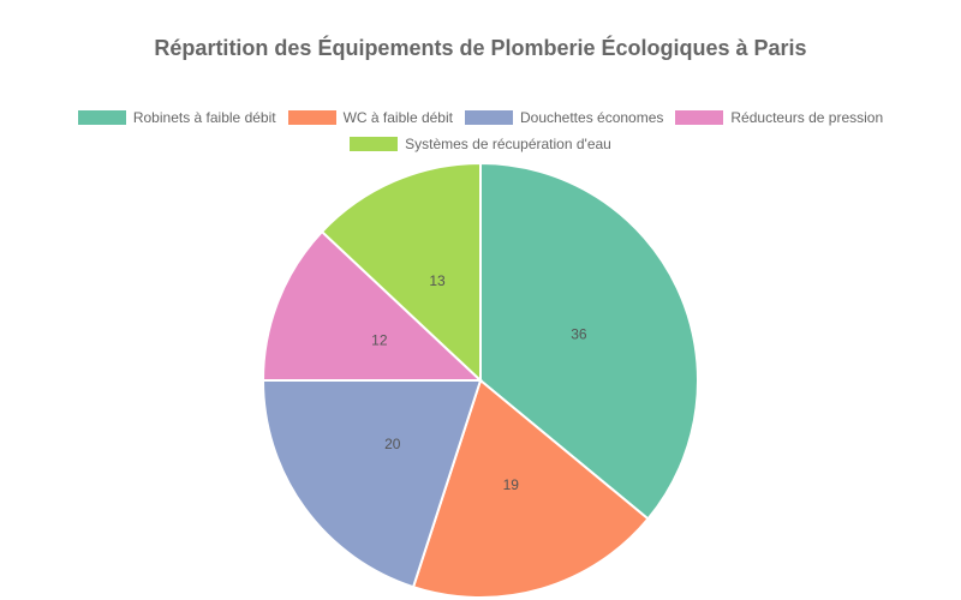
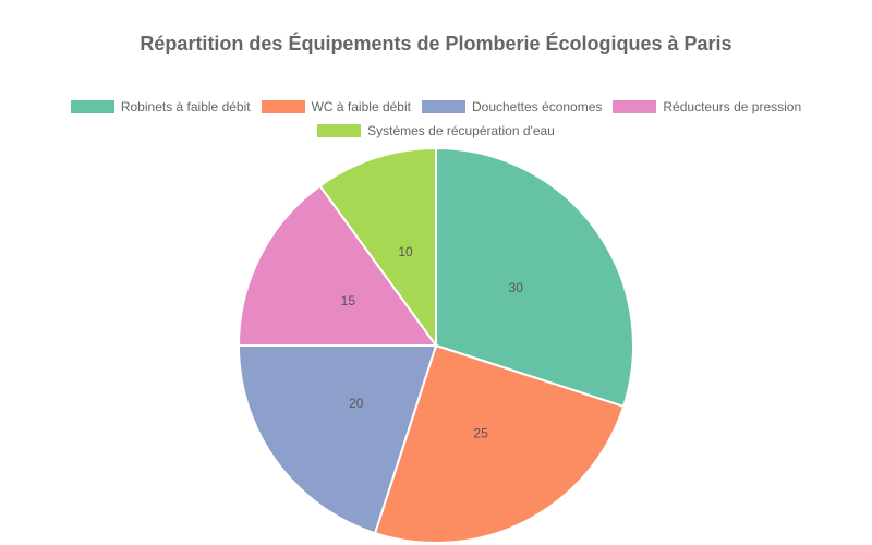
Robinets à faible débit: 36 -> 30
WC à faible débit: 19 -> 25
Réducteurs de pression: 12 -> 15
Systèmes de récupération d'eau: 13 -> 10
